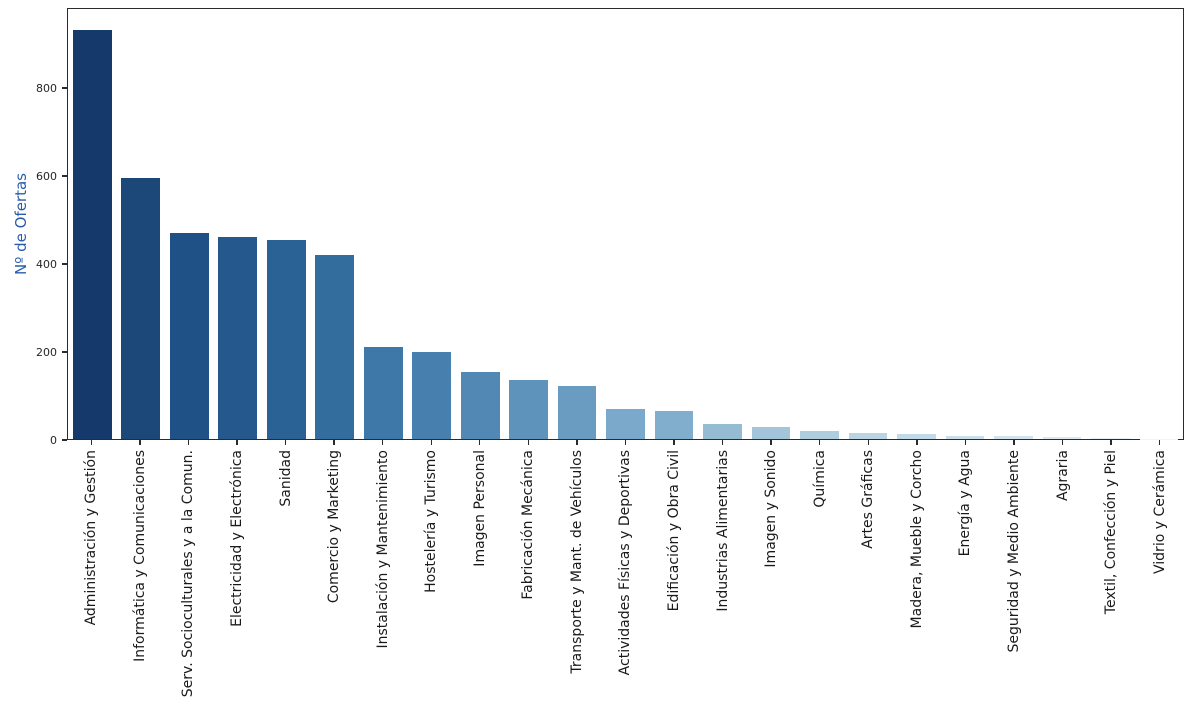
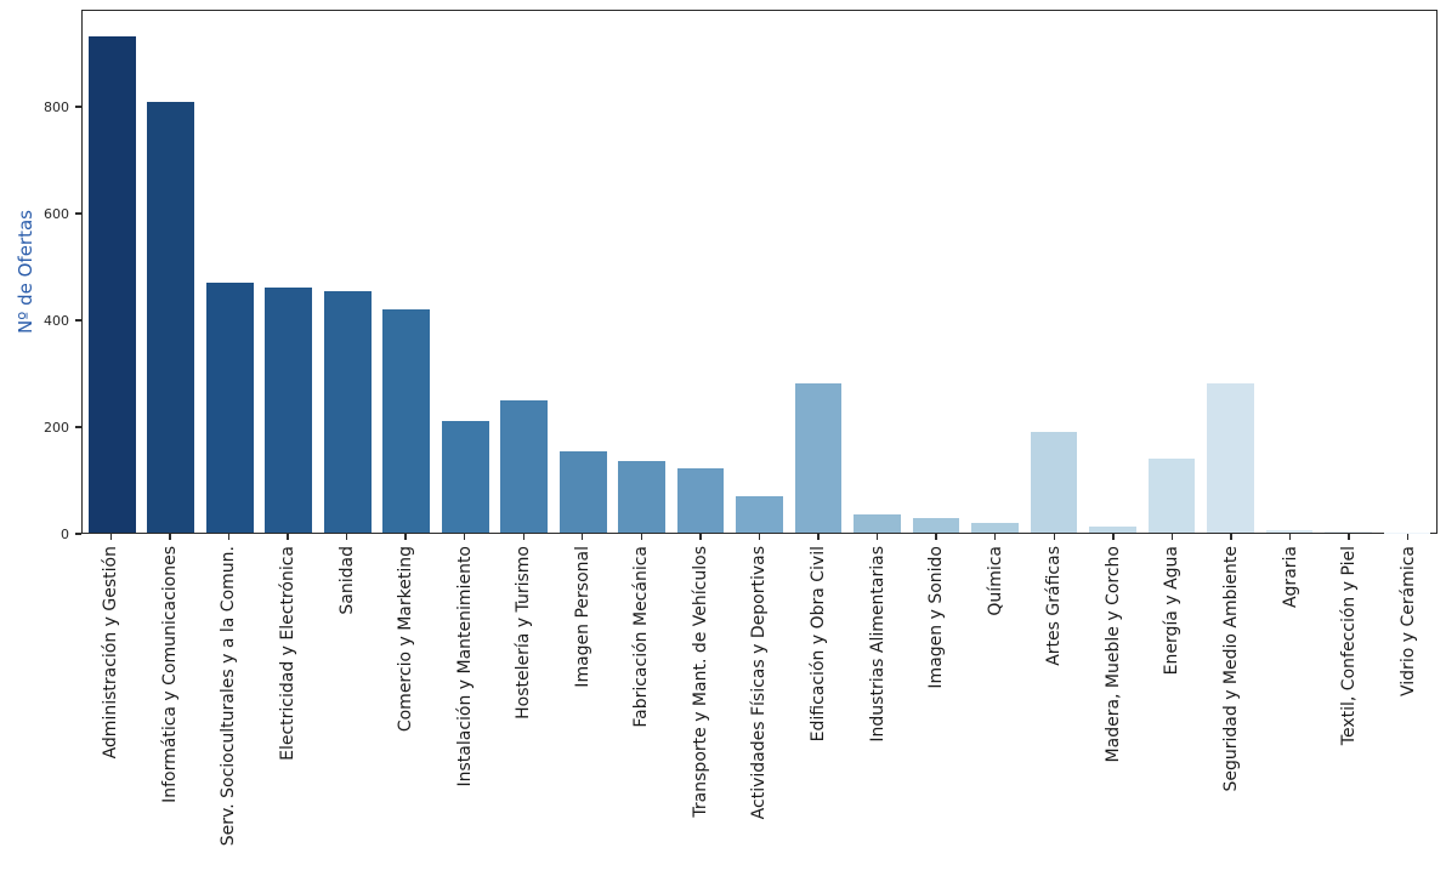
Informática y Comunicaciones: 600 -> 810
Hostelería y Turismo: 200 -> 250
Edificación y Obra Civil: 60 -> 280
Artes Gráficas: 10 -> 190
Energía y Agua: 10 -> 140
Seguridad y Medio Ambiente: 10 -> 280
